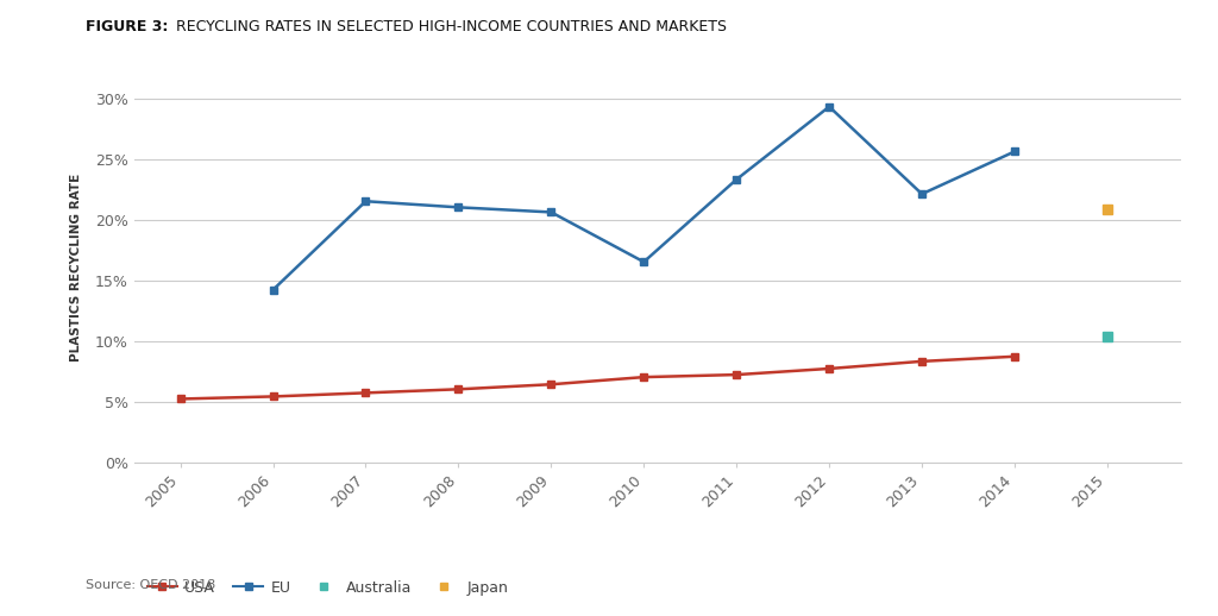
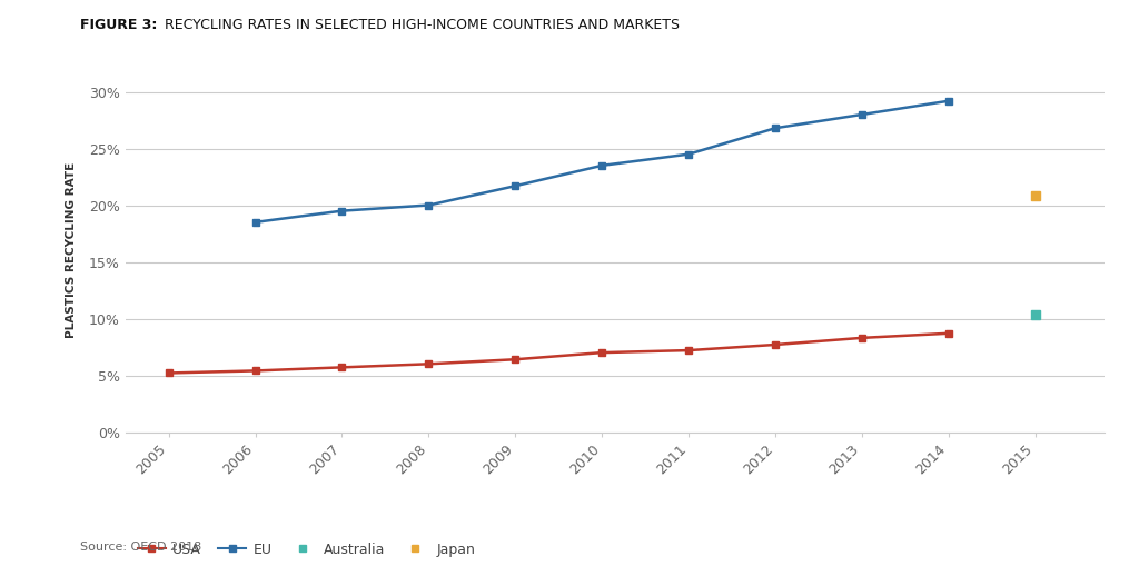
EU/2006: 14.2% -> 18.5%
EU/2007: 21.5% -> 19.5%
EU/2008: 21.0% -> 20.0%
EU/2009: 20.6% -> 21.7%
EU/2010: 16.5% -> 23.5%
EU/2011: 23.3% -> 24.5%
EU/2012: 29.3% -> 26.8%
EU/2013: 22.1% -> 28.0%
EU/2014: 25.6% -> 29.2%
